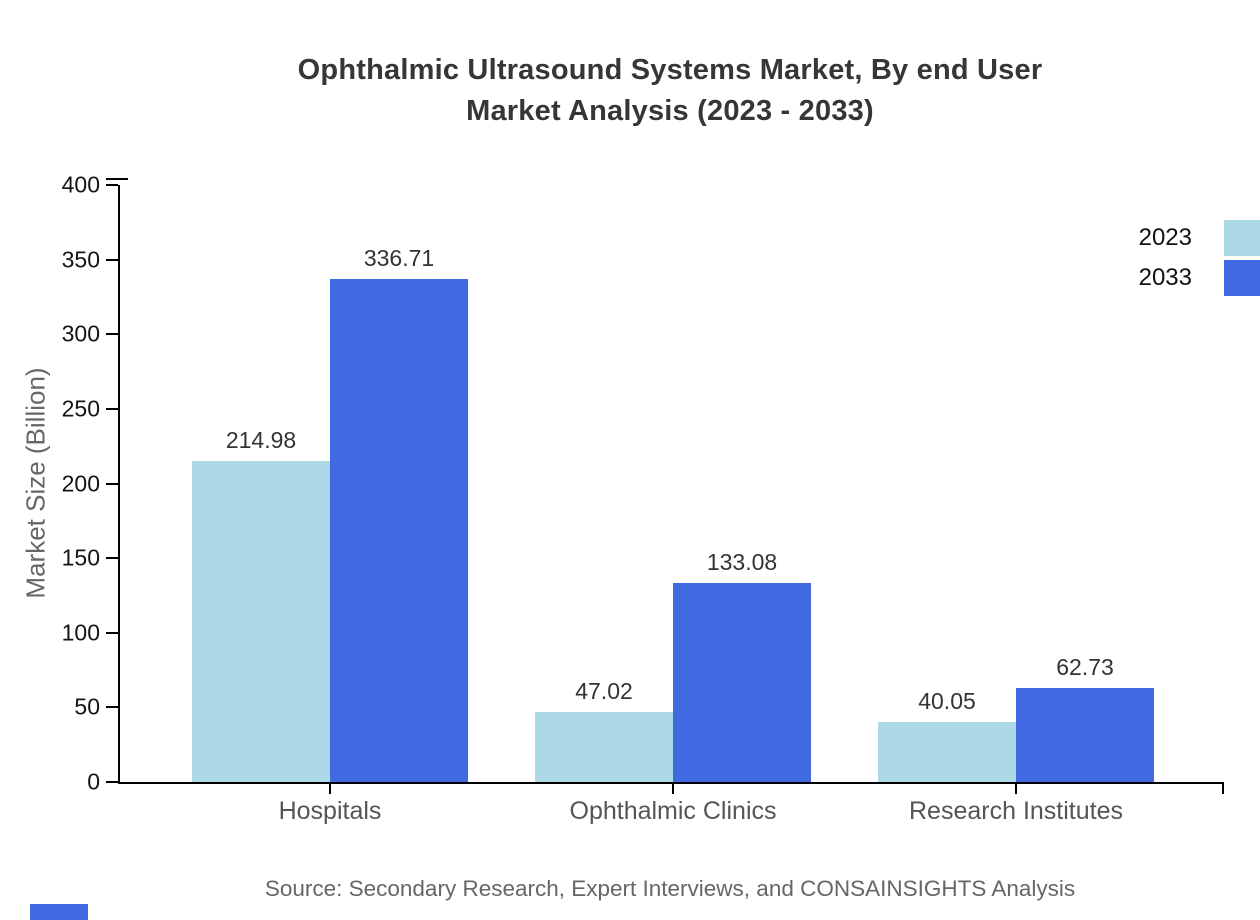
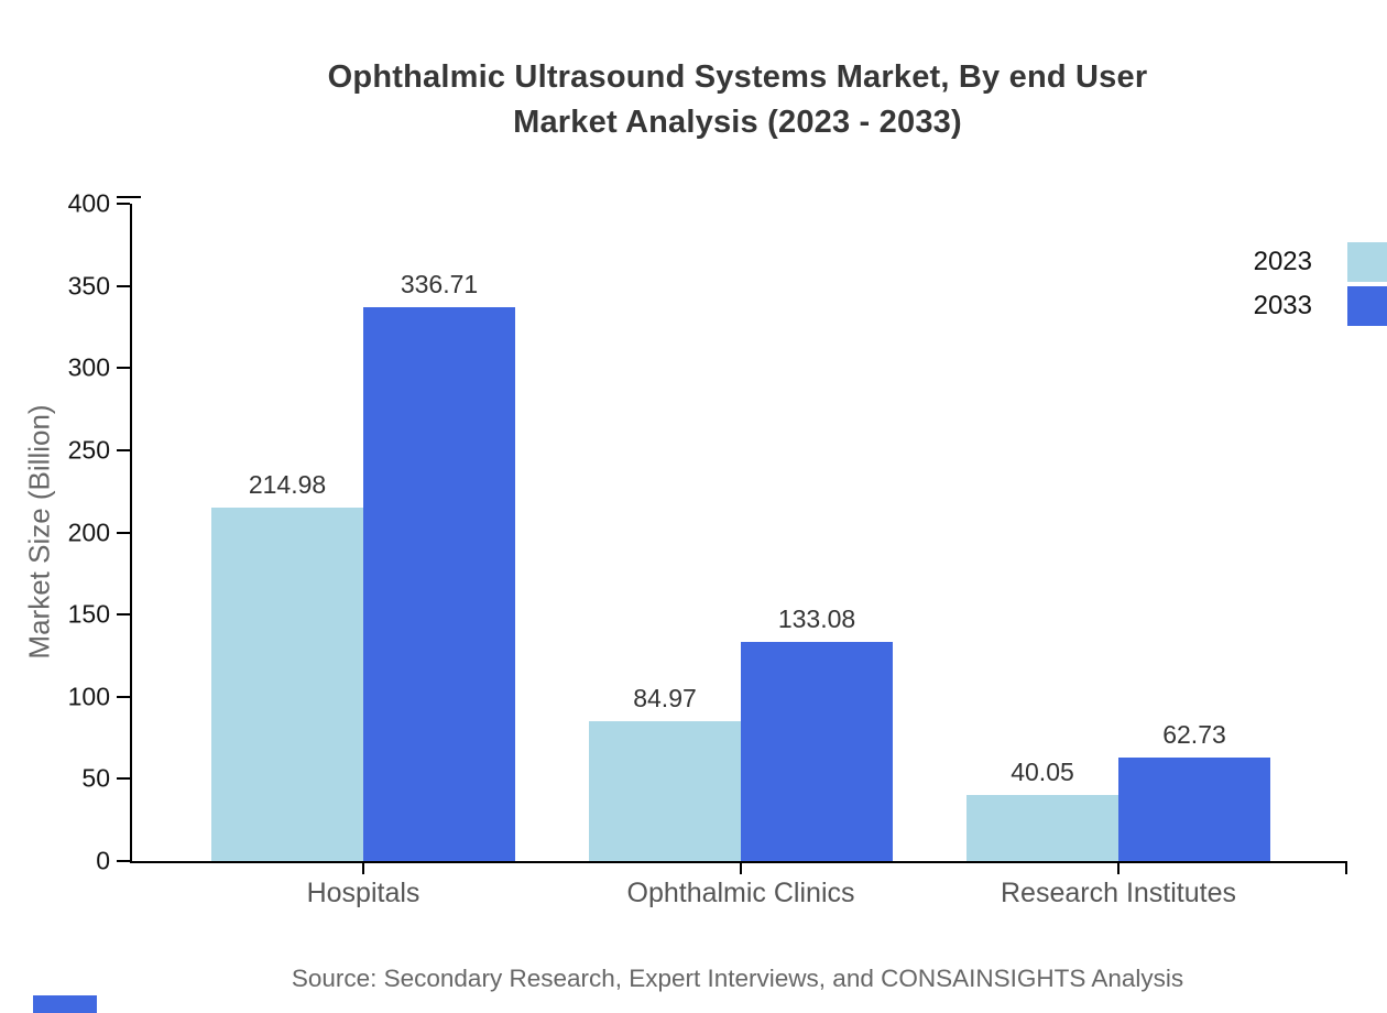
2023/Ophthalmic Clinics: 47.02 -> 84.97
